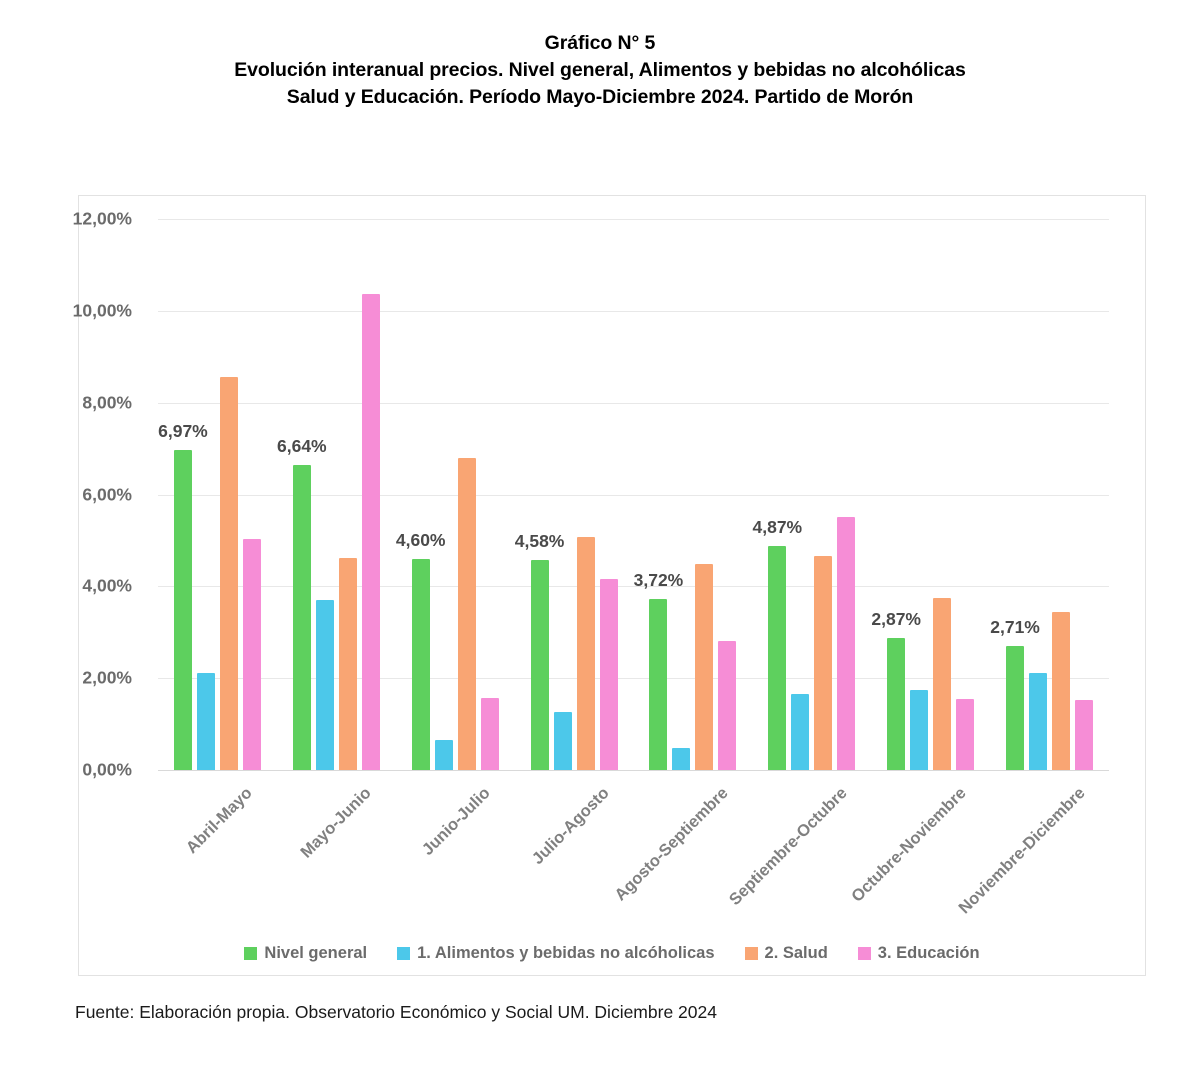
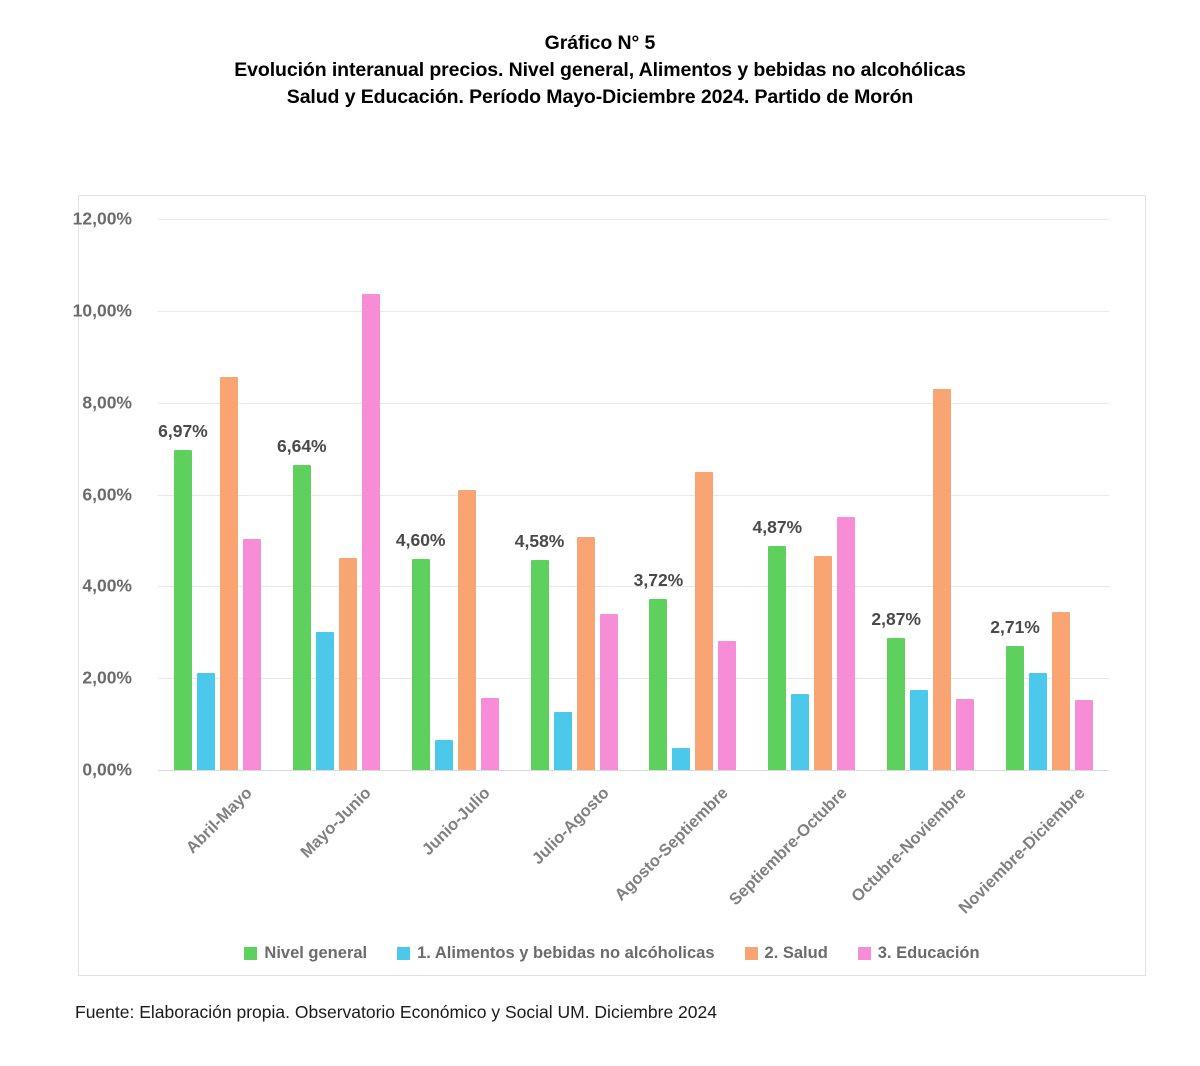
1. Alimentos y bebidas no alcóholicas/Mayo-Junio: 3,7% -> 3,0%
2. Salud/Junio-Julio: 6,8% -> 6,1%
3. Educación/Julio-Agosto: 4,2% -> 3,4%
2. Salud/Agosto-Septiembre: 4,5% -> 6,5%
2. Salud/Octubre-Noviembre: 3,7% -> 8,3%
